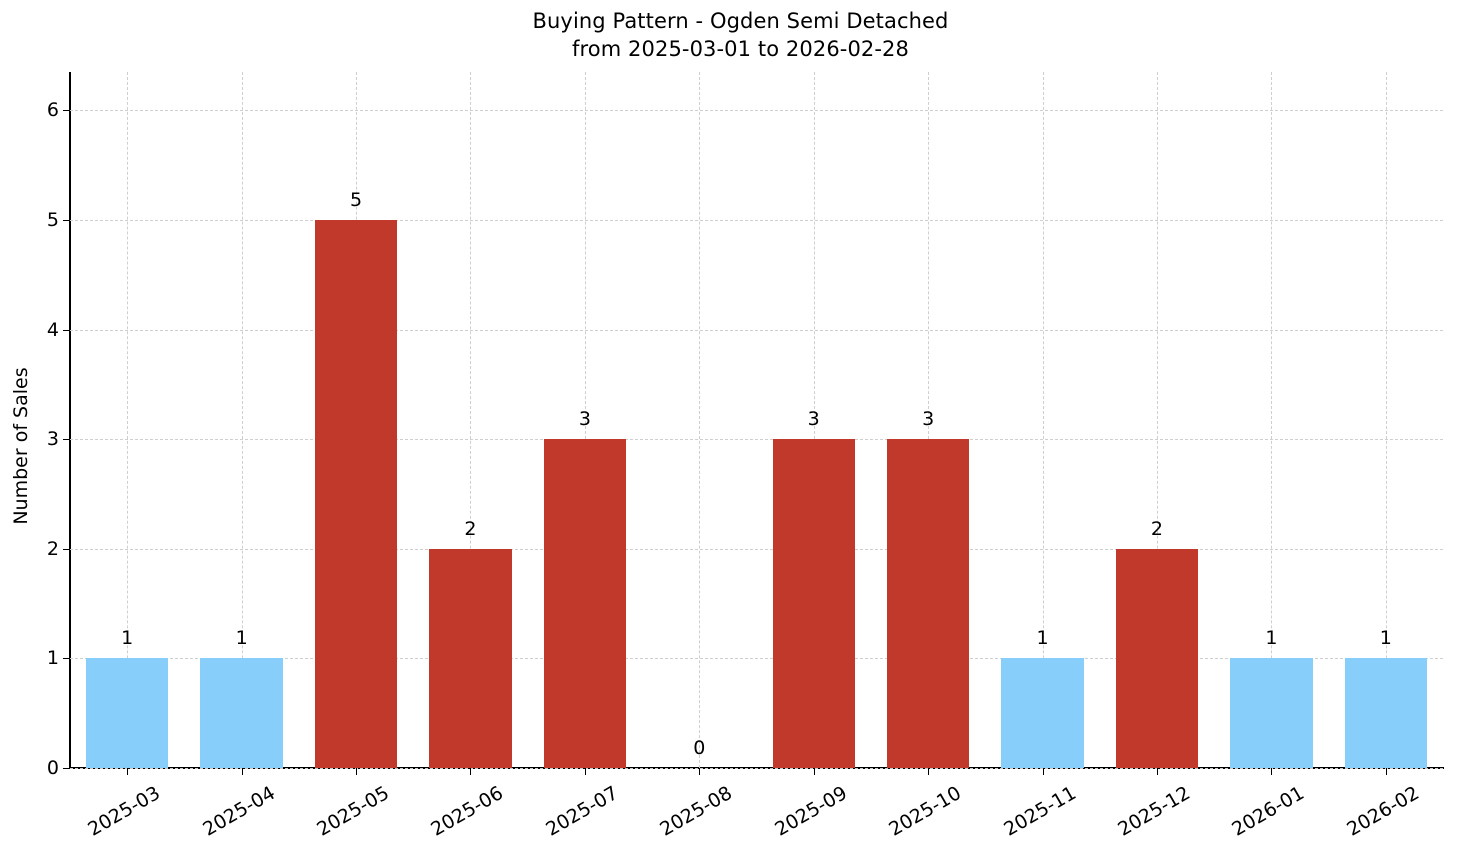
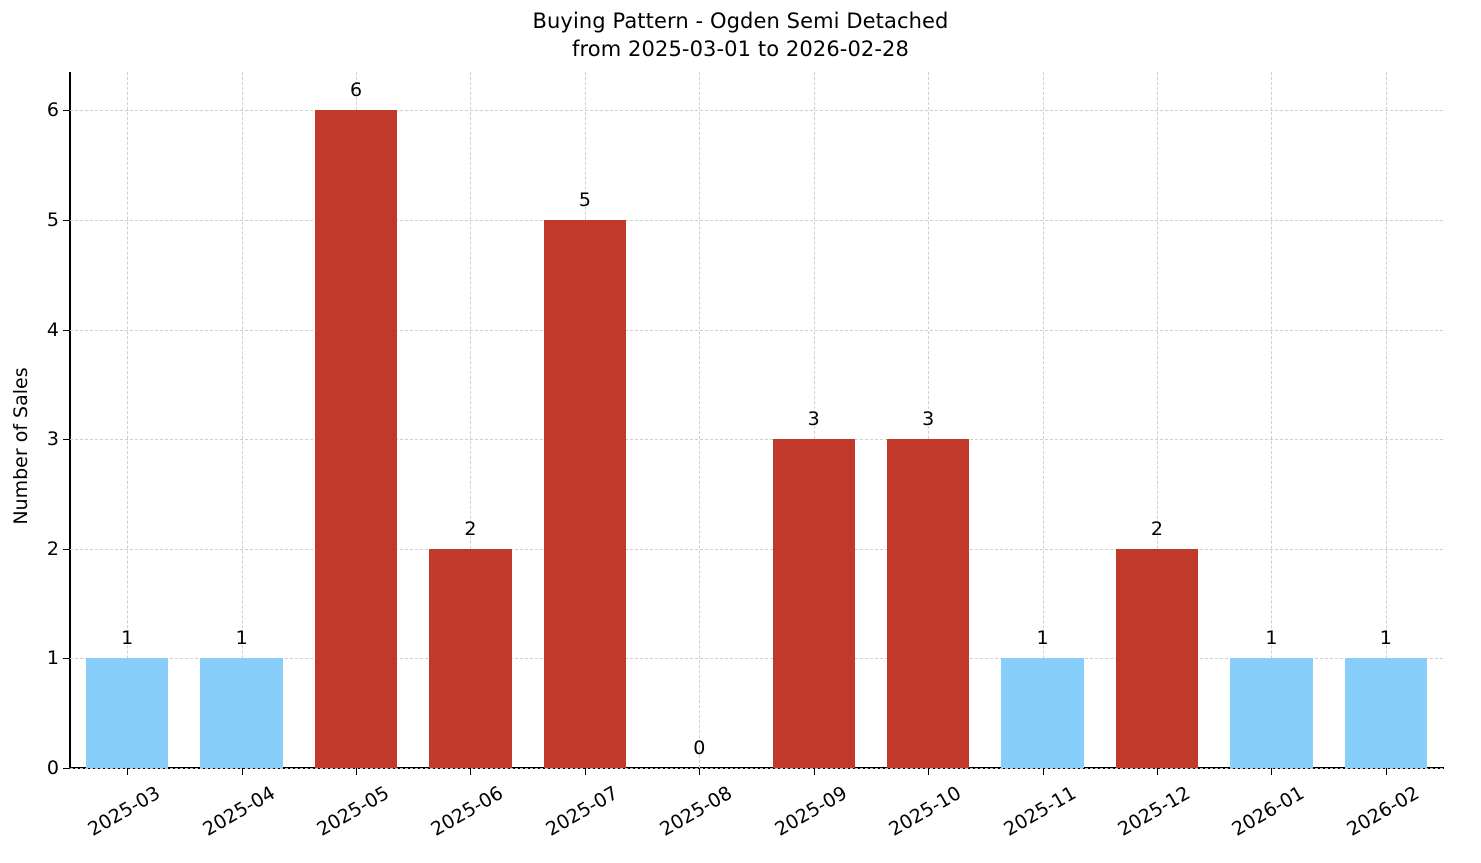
2025-05: 5 -> 6
2025-07: 3 -> 5
